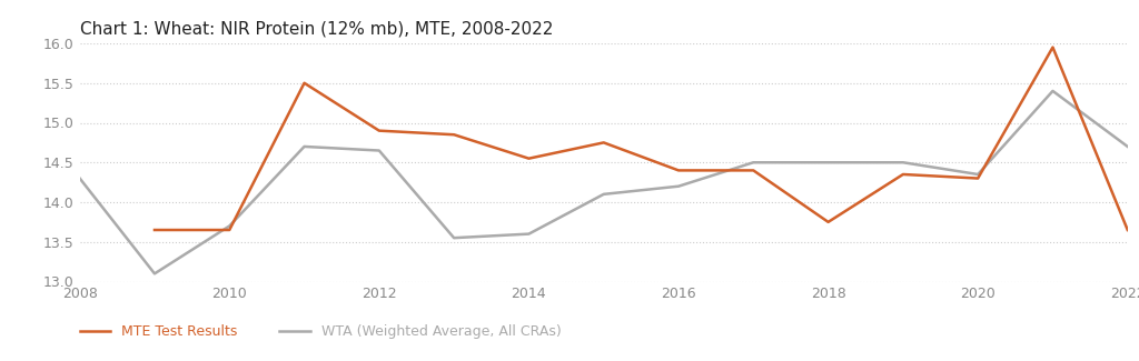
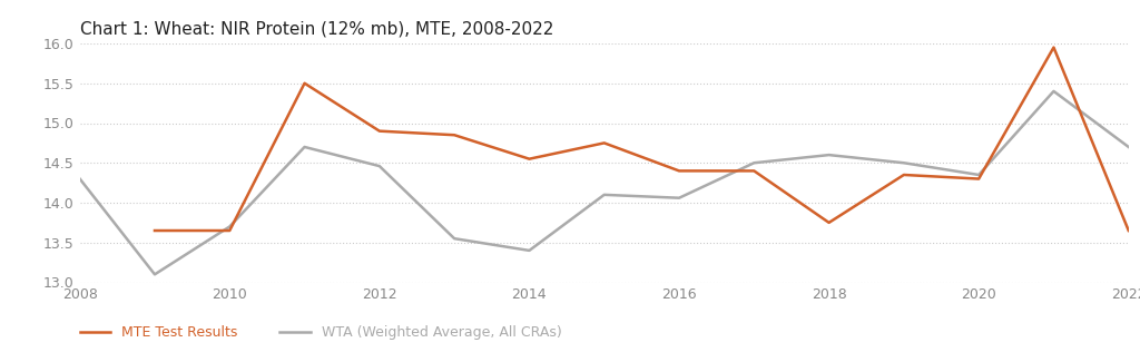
WTA (Weighted Average, All CRAs)/2012: 14.65 -> 14.46
WTA (Weighted Average, All CRAs)/2014: 13.60 -> 13.40
WTA (Weighted Average, All CRAs)/2016: 14.20 -> 14.06
WTA (Weighted Average, All CRAs)/2018: 14.50 -> 14.60
